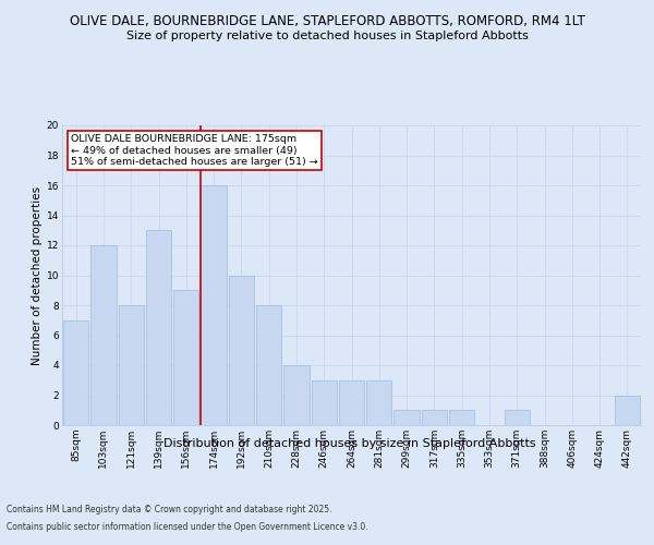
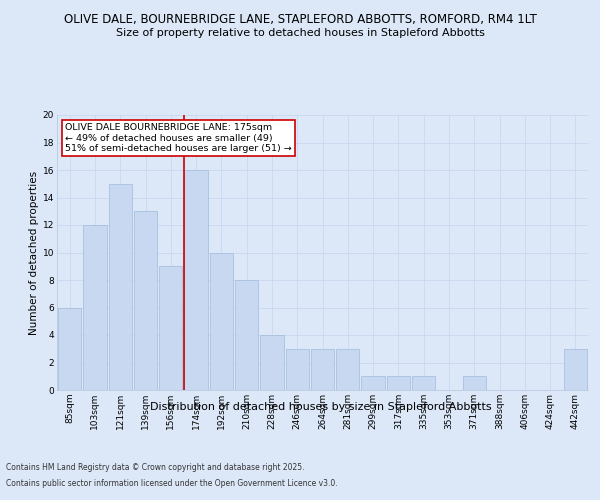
85sqm: 7 -> 6
121sqm: 8 -> 15
442sqm: 2 -> 3
